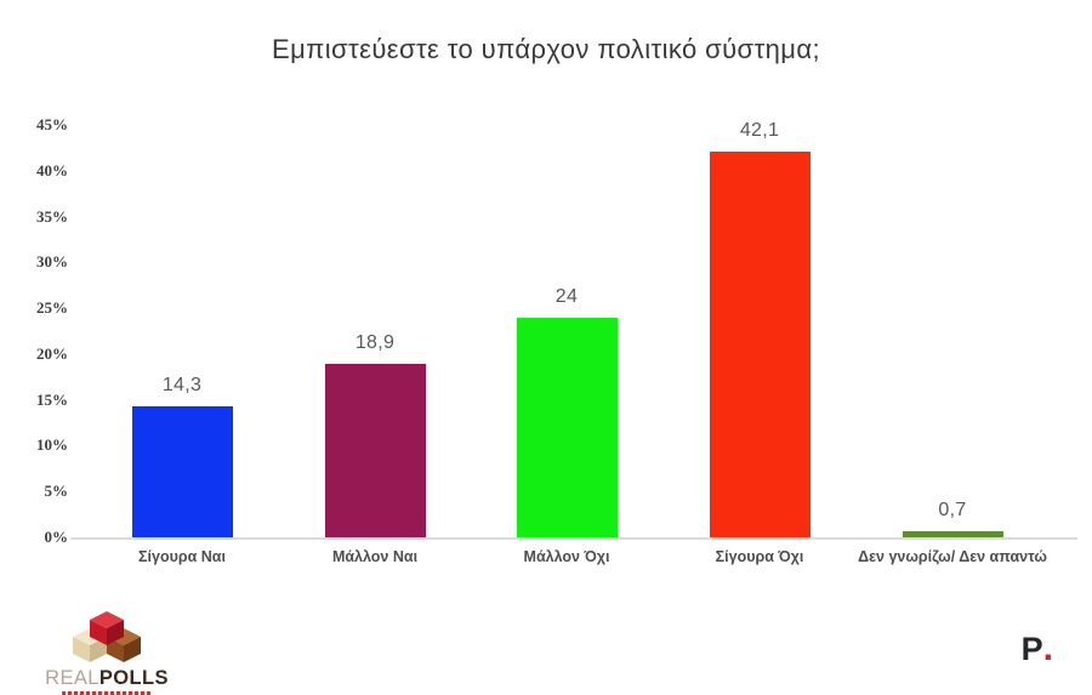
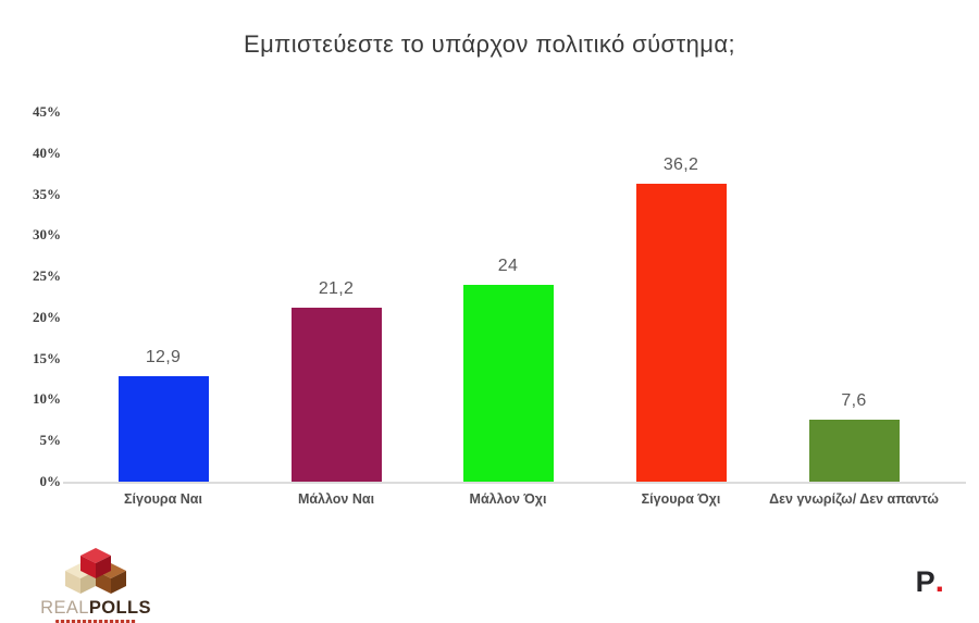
Σίγουρα Ναι: 14,3 -> 12,9
Μάλλον Ναι: 18,9 -> 21,2
Σίγουρα Όχι: 42,1 -> 36,2
Δεν γνωρίζω/ Δεν απαντώ: 0,7 -> 7,6
